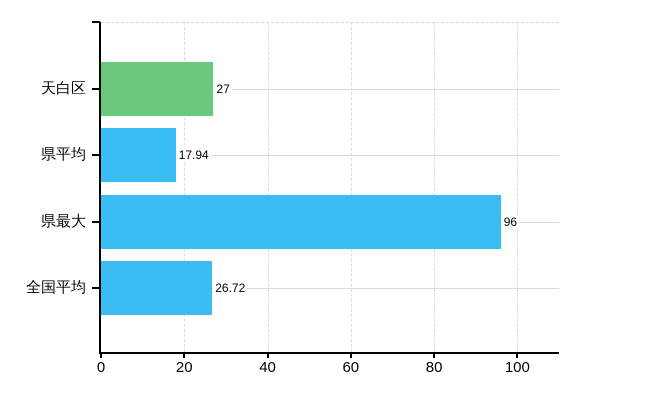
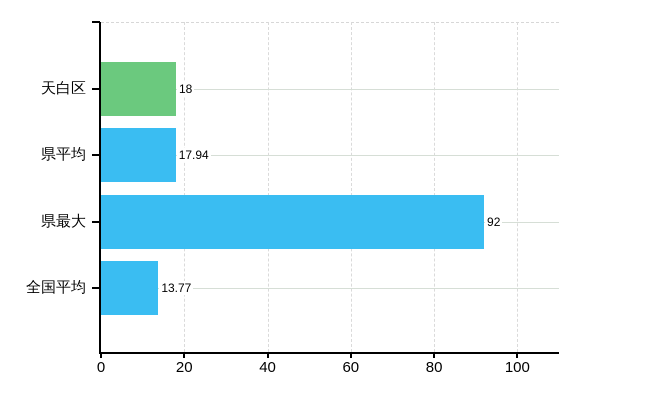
天白区: 27 -> 18
県最大: 96 -> 92
全国平均: 26.72 -> 13.77
